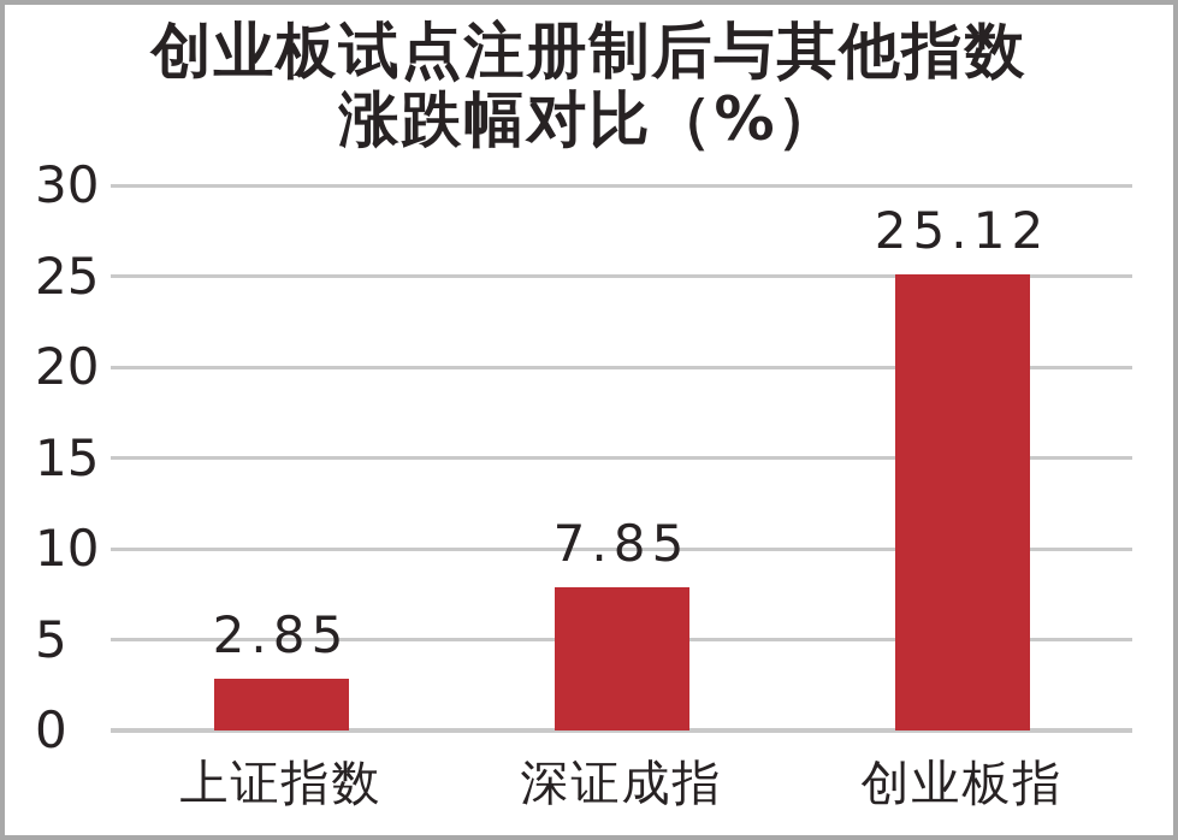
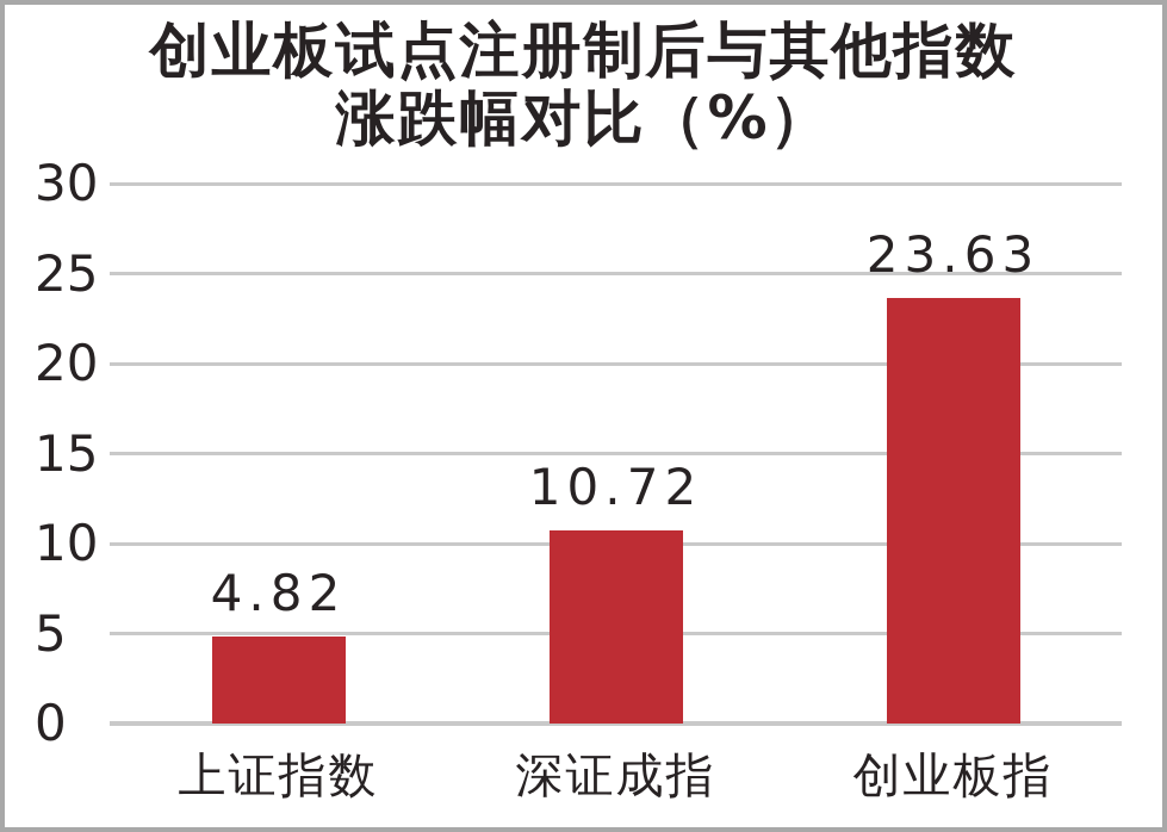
上证指数: 2.85 -> 4.82
深证成指: 7.85 -> 10.72
创业板指: 25.12 -> 23.63
